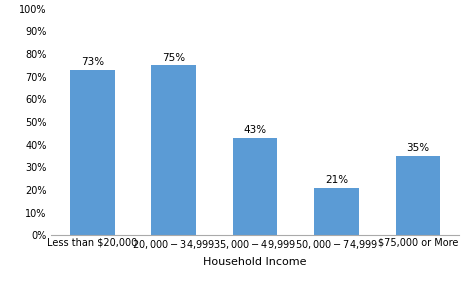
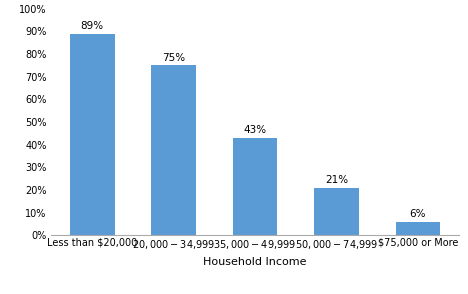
Less than $20,000: 73% -> 89%
$75,000 or More: 35% -> 6%
